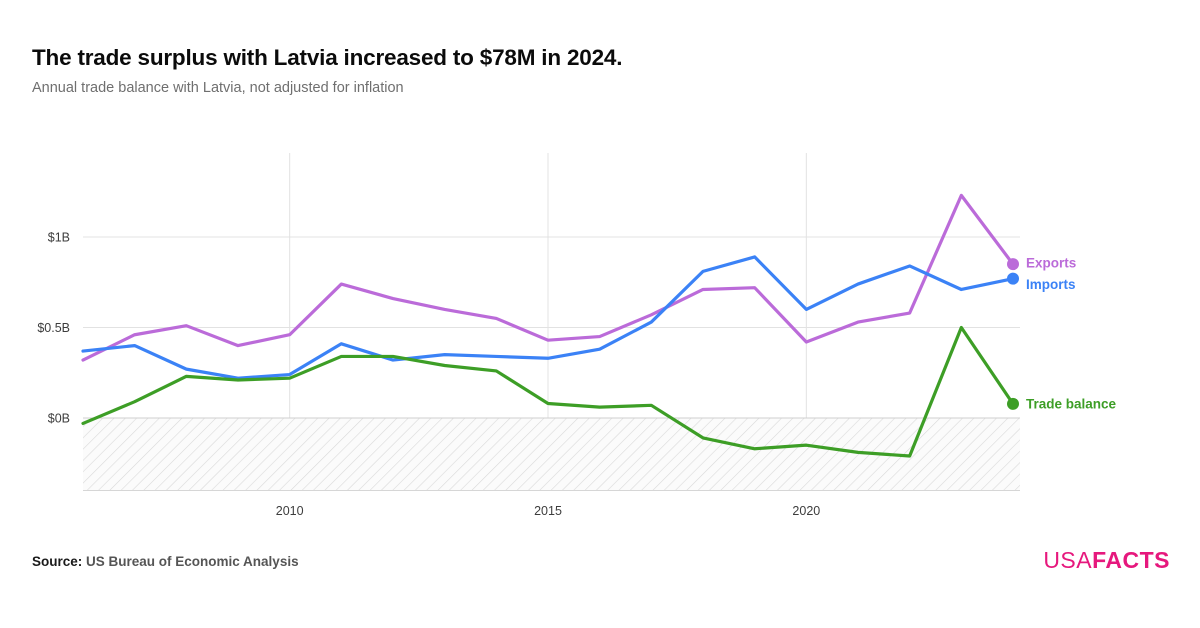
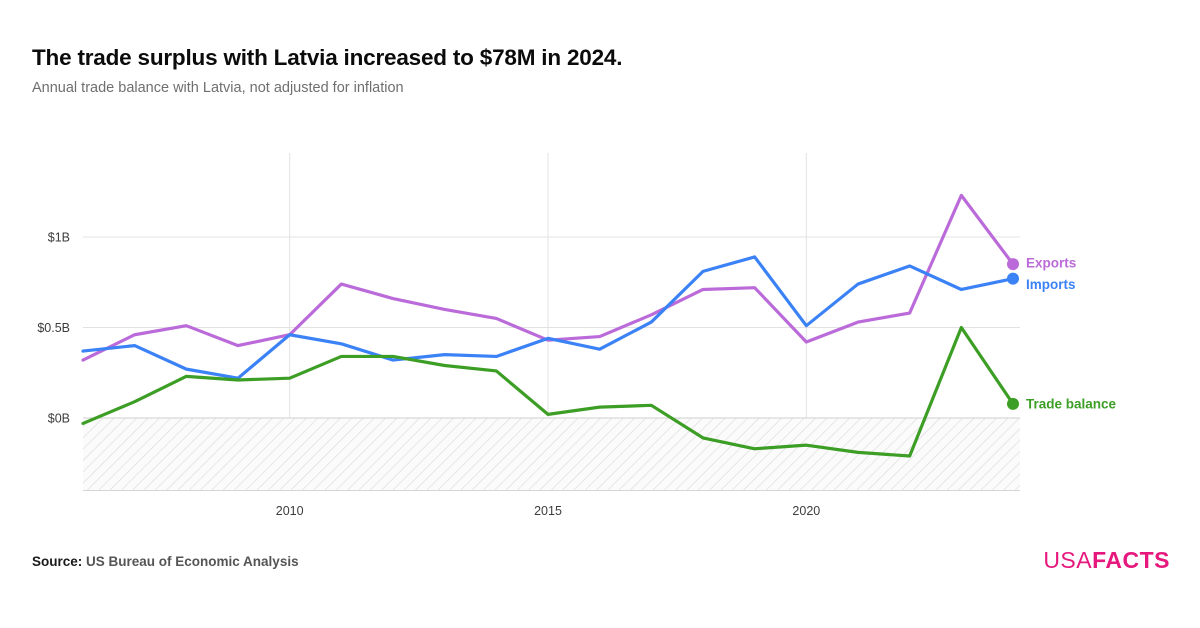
Imports/2010: $0.24B -> $0.46B
Imports/2015: $0.33B -> $0.44B
Trade balance/2015: $0.08B -> $0.02B
Imports/2020: $0.60B -> $0.51B
